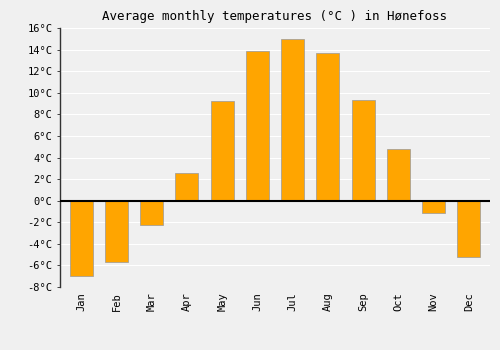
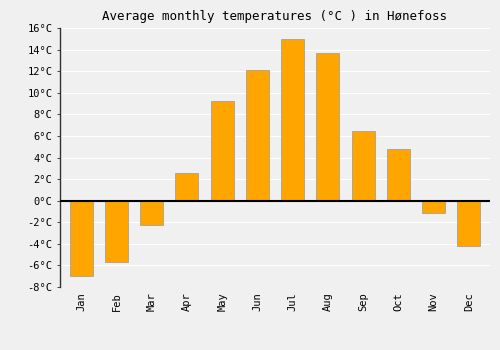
Jun: 13.9°C -> 12.1°C
Sep: 9.3°C -> 6.5°C
Dec: -5.2°C -> -4.2°C
